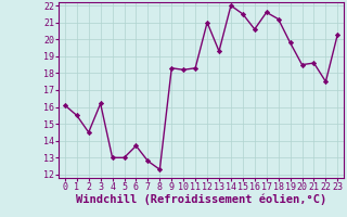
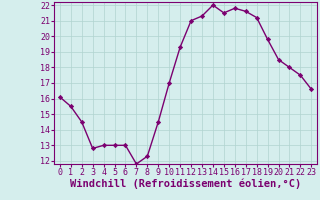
3: 16.2 -> 12.8
6: 13.7 -> 13.0
7: 12.8 -> 11.8
9: 18.3 -> 14.5
10: 18.2 -> 17.0
11: 18.3 -> 19.3
13: 19.3 -> 21.3
16: 20.6 -> 21.8
21: 18.6 -> 18.0
23: 20.3 -> 16.6
